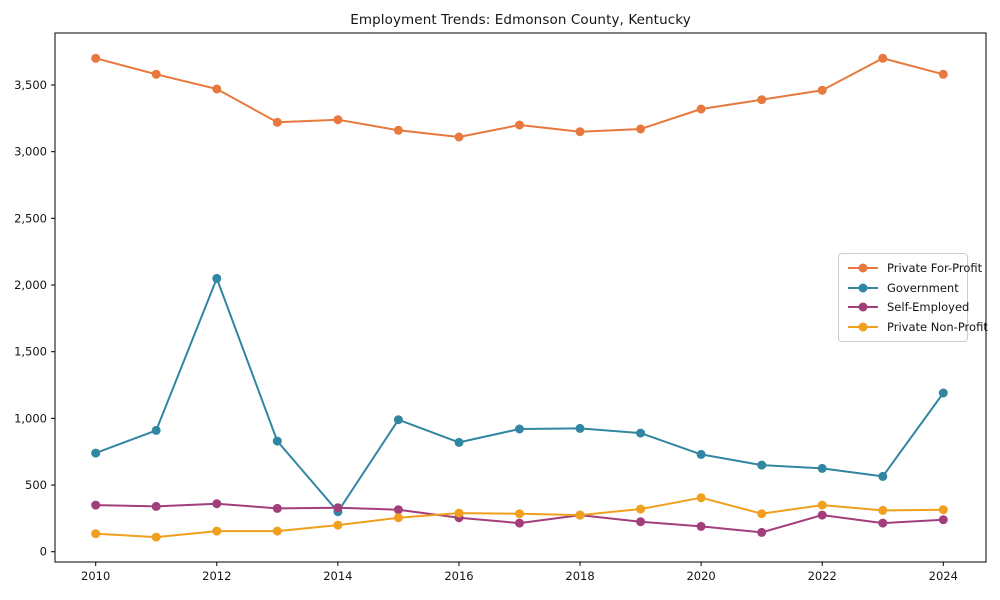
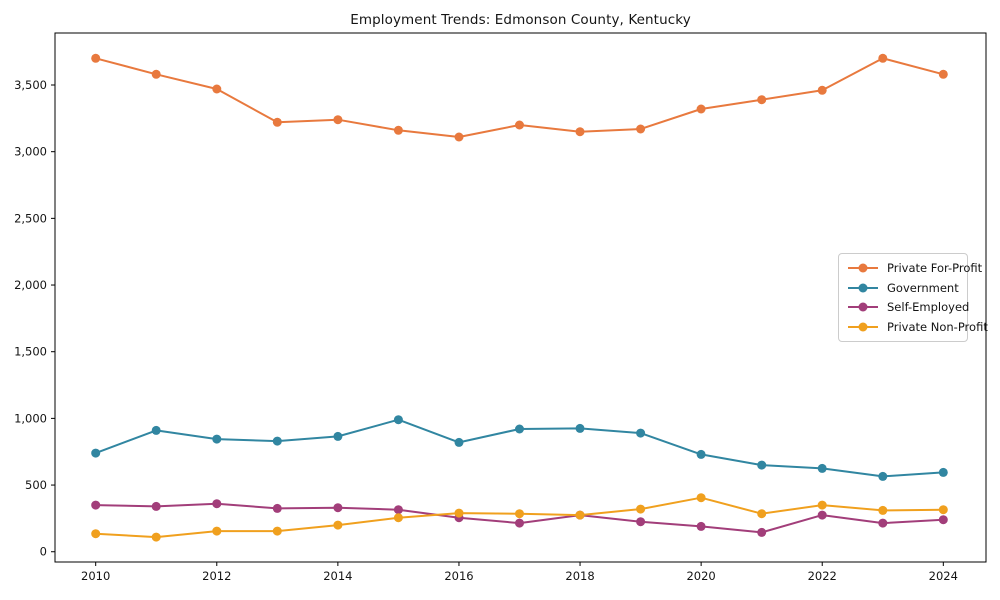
Government/2012: 2050 -> 840
Government/2014: 300 -> 860
Government/2024: 1190 -> 600
